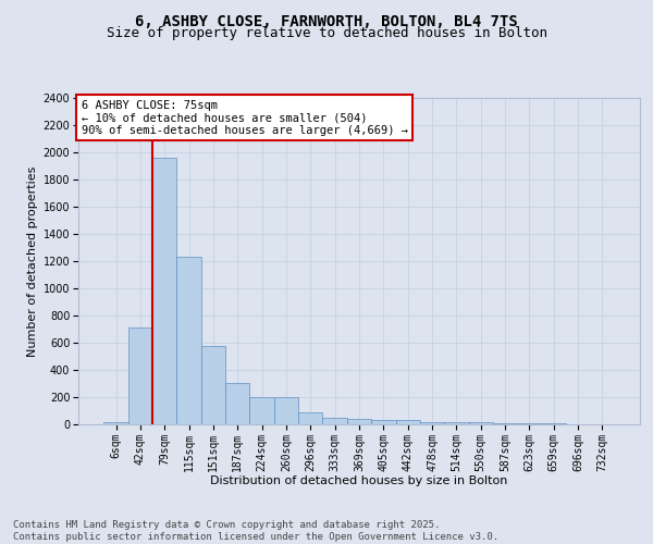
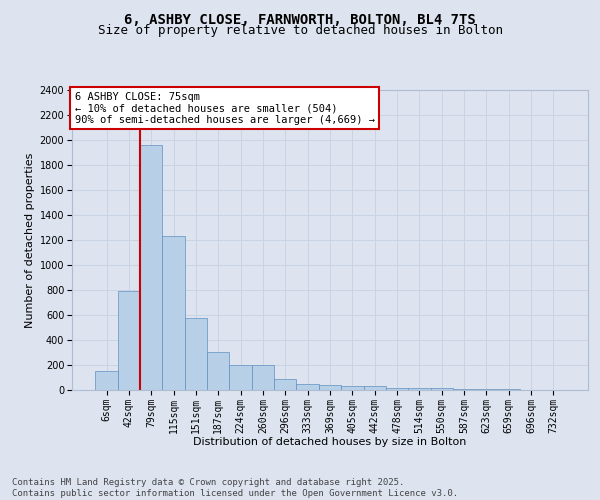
6sqm: 20 -> 150
42sqm: 710 -> 790
